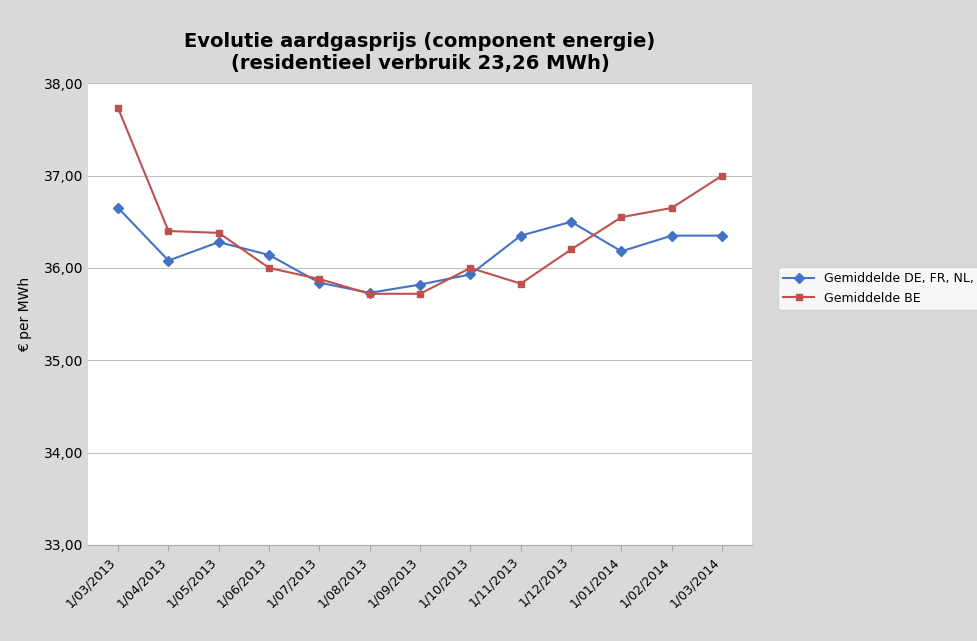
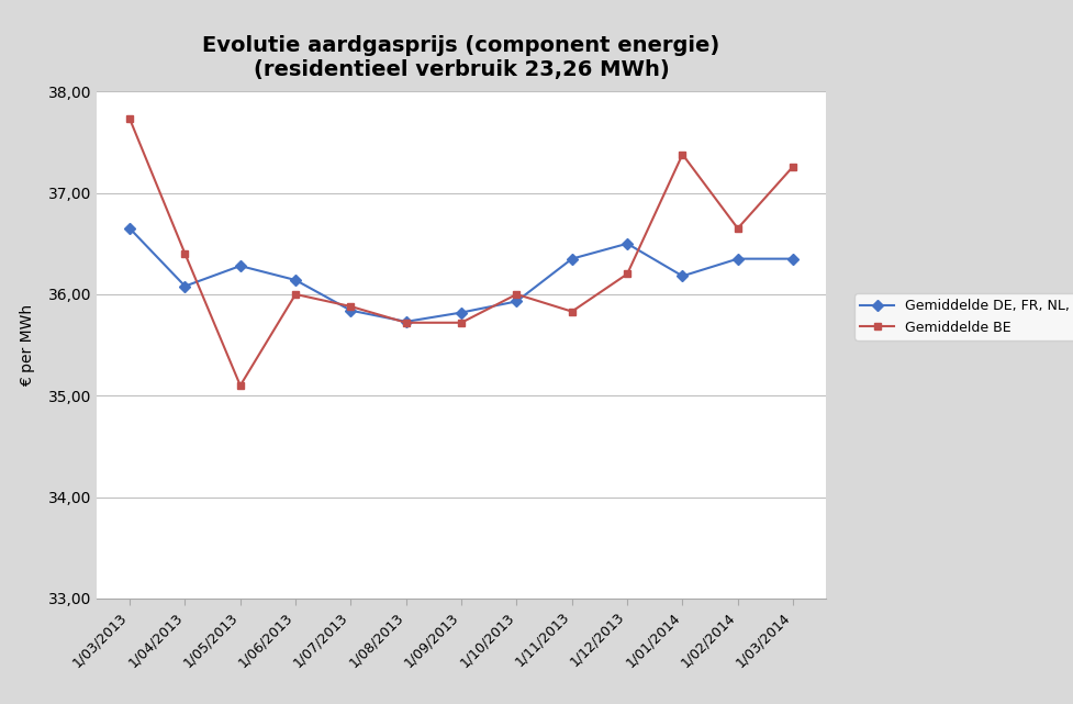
Gemiddelde BE/1/05/2013: 36,38 -> 35,10
Gemiddelde BE/1/01/2014: 36,55 -> 37,38
Gemiddelde BE/1/03/2014: 37,00 -> 37,26
